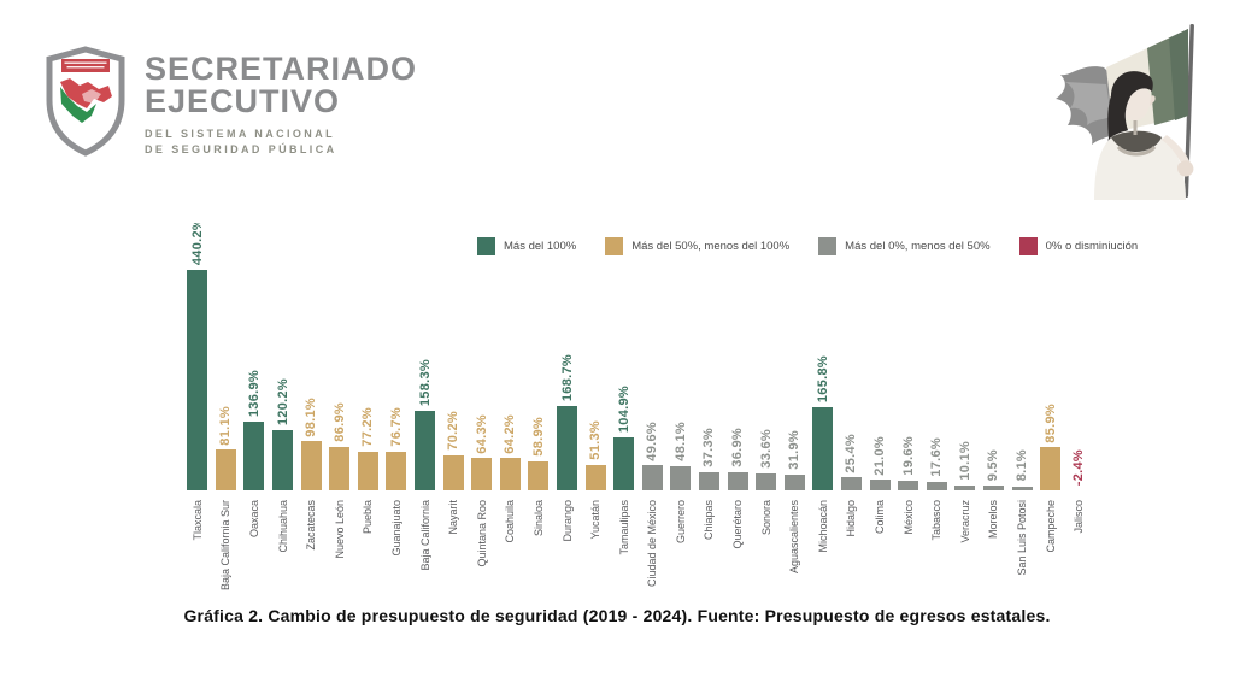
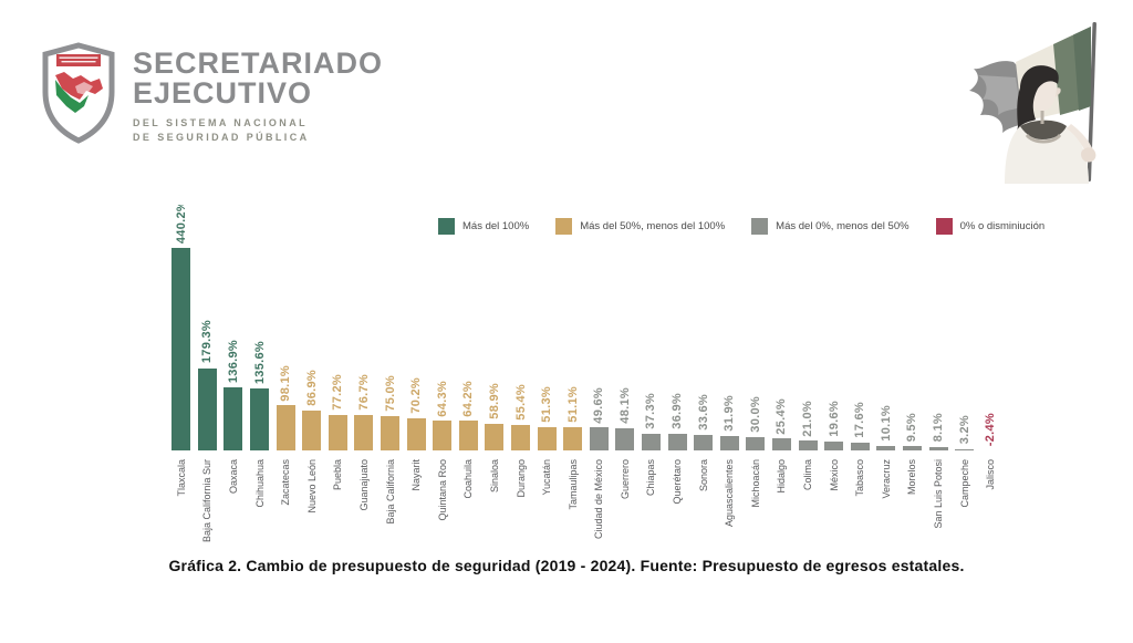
Baja California Sur: 81.1% -> 179.3%
Chihuahua: 120.2% -> 135.6%
Baja California: 158.3% -> 75.0%
Durango: 168.7% -> 55.4%
Tamaulipas: 104.9% -> 51.1%
Michoacán: 165.8% -> 30.0%
Campeche: 85.9% -> 3.2%
